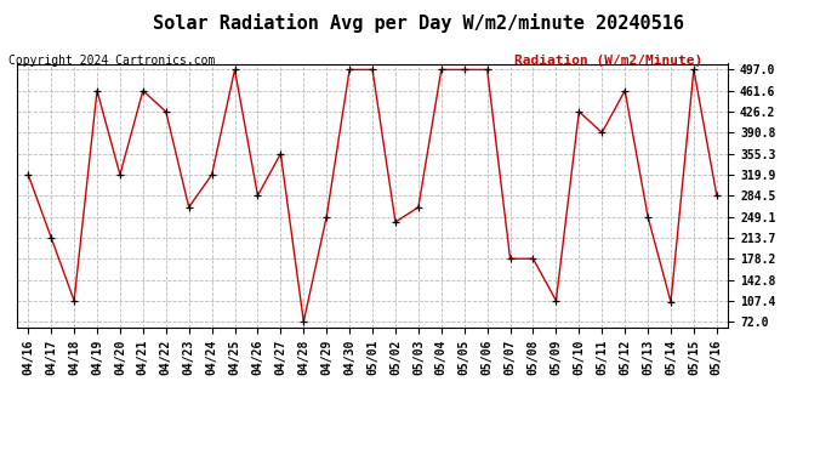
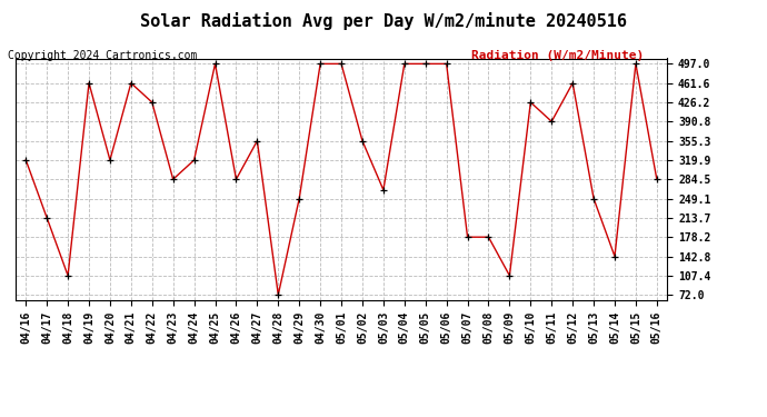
04/23: 265 -> 284
05/02: 240 -> 355
05/14: 105 -> 143
